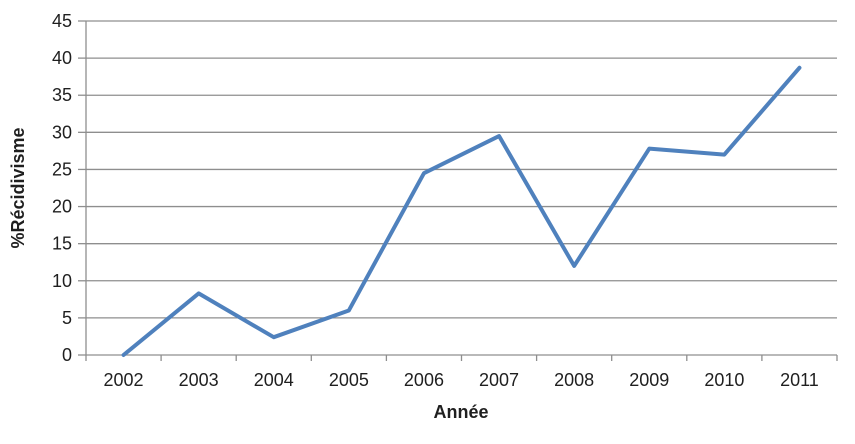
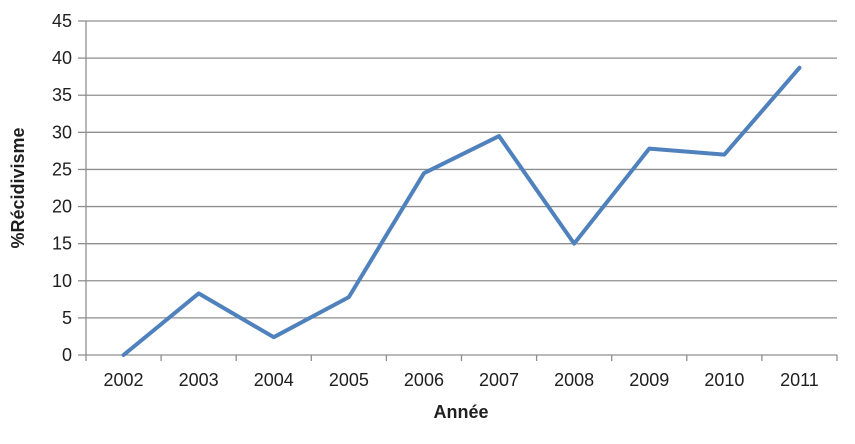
2005: 6 -> 8
2008: 12 -> 15
